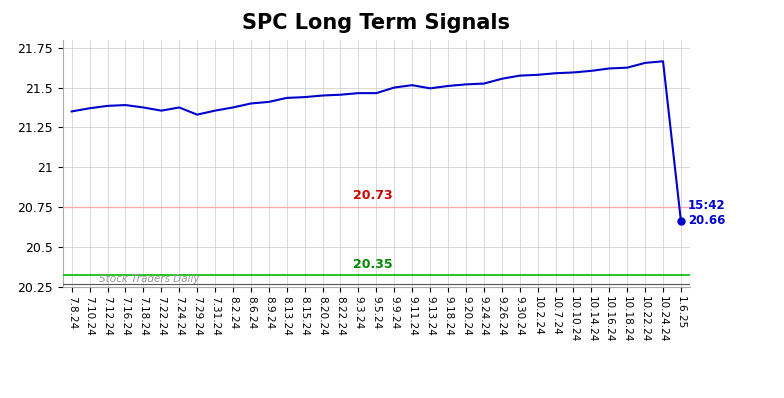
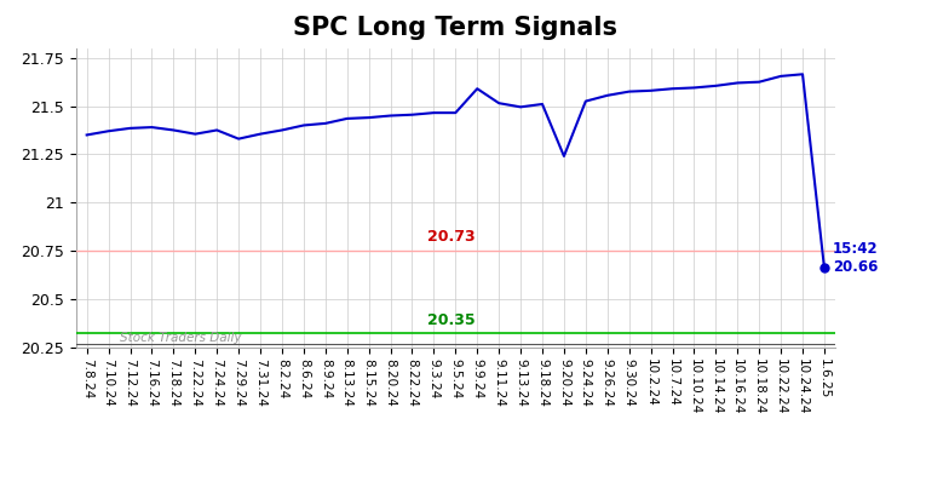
9.9.24: 21.50 -> 21.59
9.20.24: 21.52 -> 21.24
